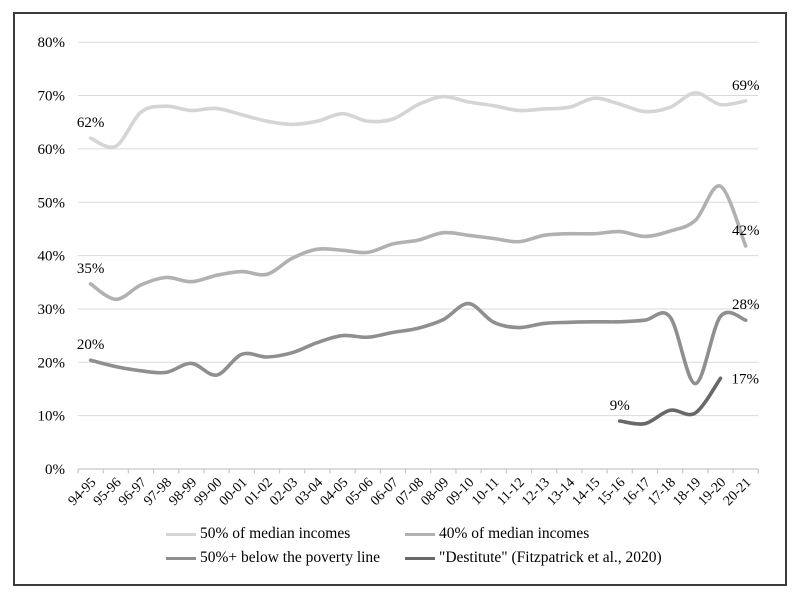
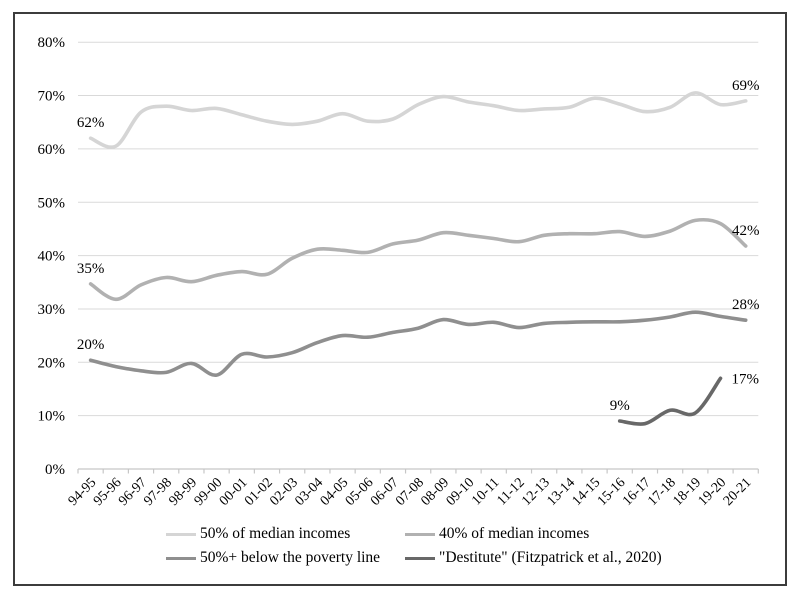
50%+ below the poverty line/09-10: 31% -> 27%
50%+ below the poverty line/18-19: 16% -> 29%
40% of median incomes/19-20: 53% -> 46%
